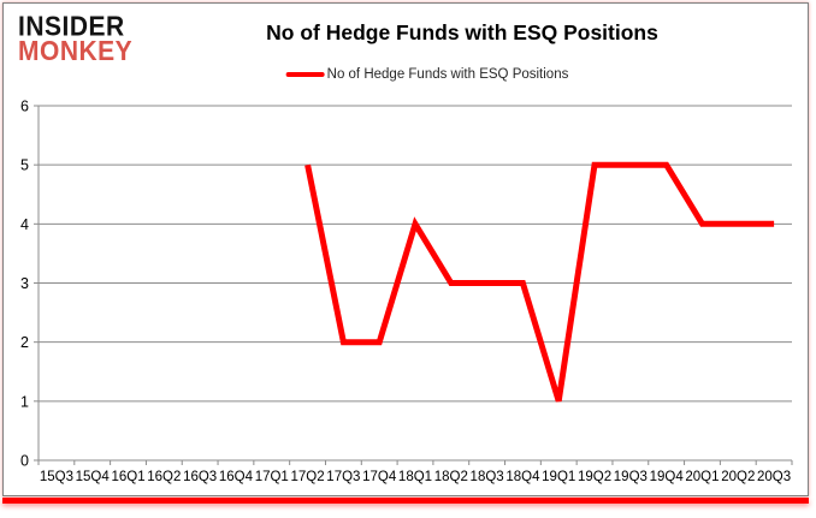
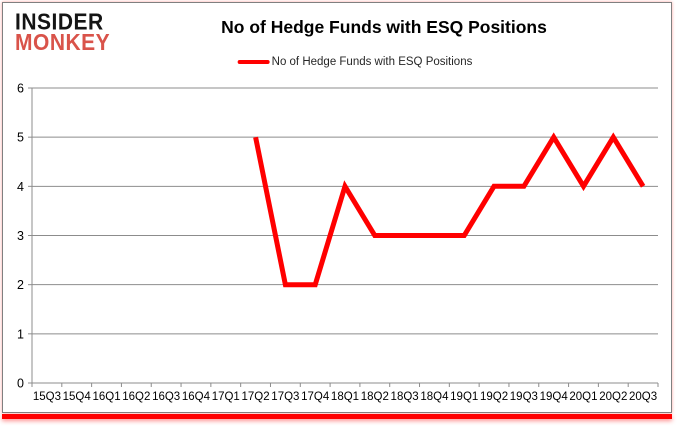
19Q1: 1 -> 3
19Q2: 5 -> 4
19Q3: 5 -> 4
20Q2: 4 -> 5
